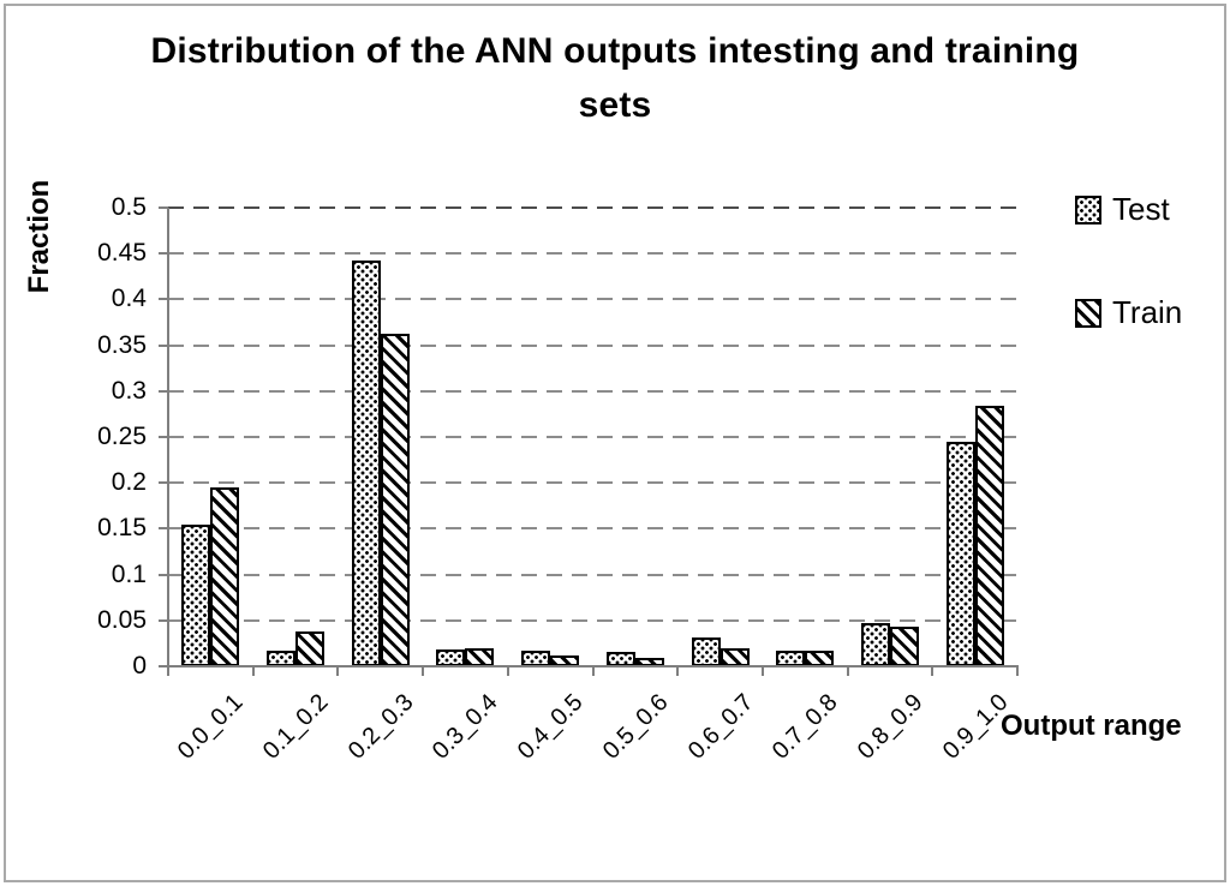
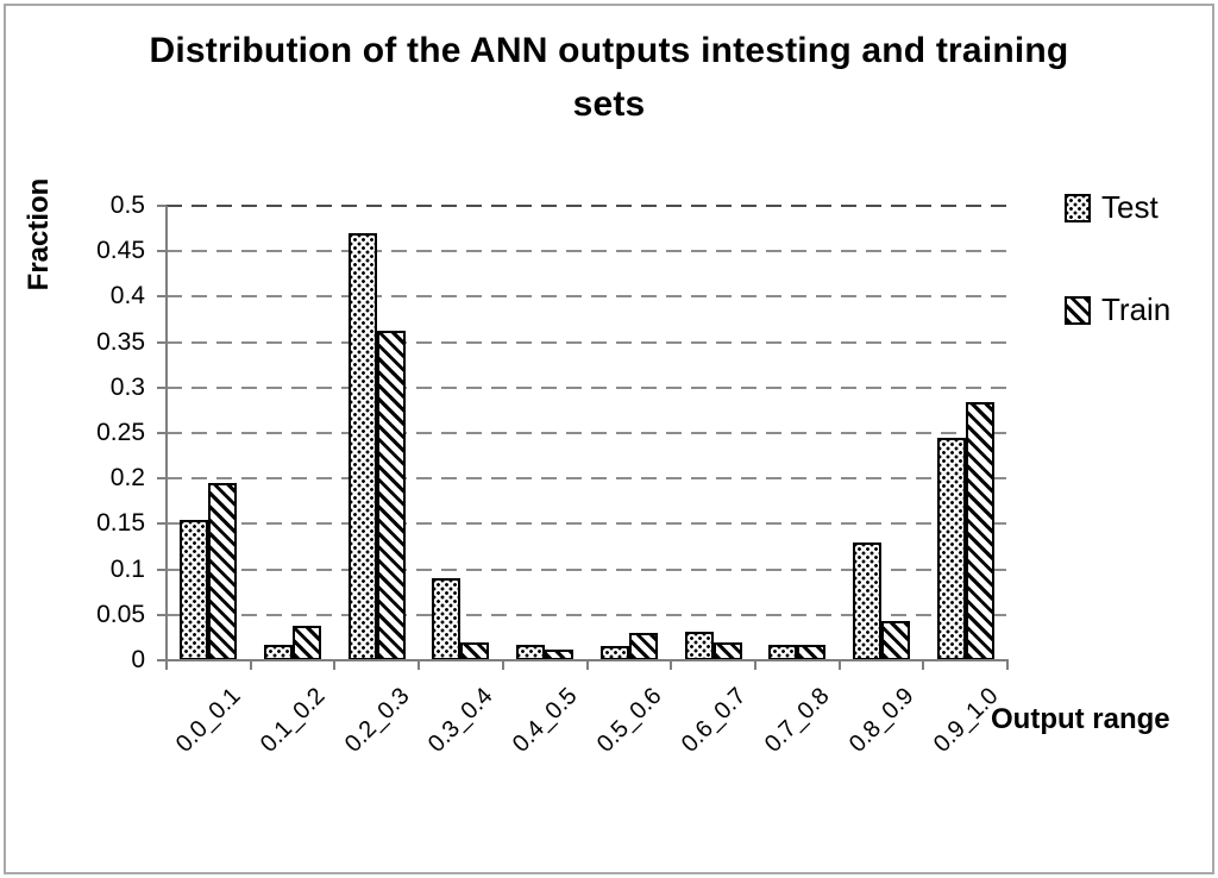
Test/0.2_0.3: 0.44 -> 0.47
Test/0.3_0.4: 0.02 -> 0.09
Train/0.5_0.6: 0.01 -> 0.03
Test/0.8_0.9: 0.05 -> 0.13
